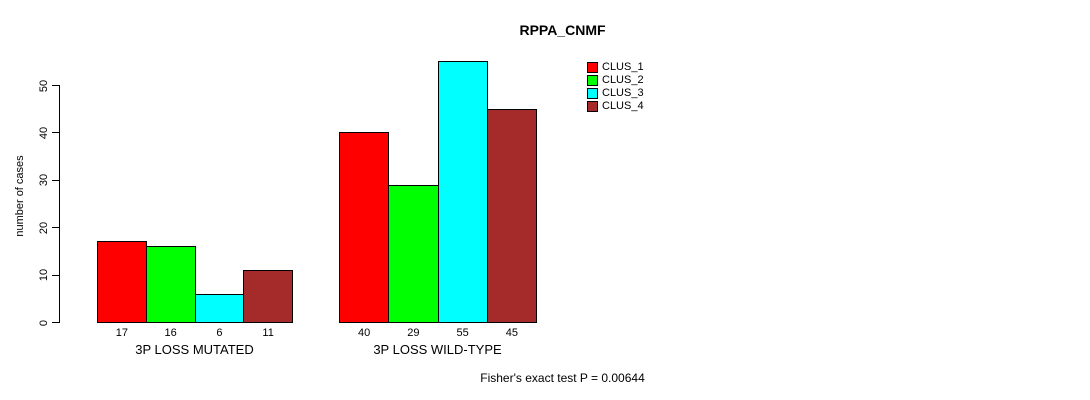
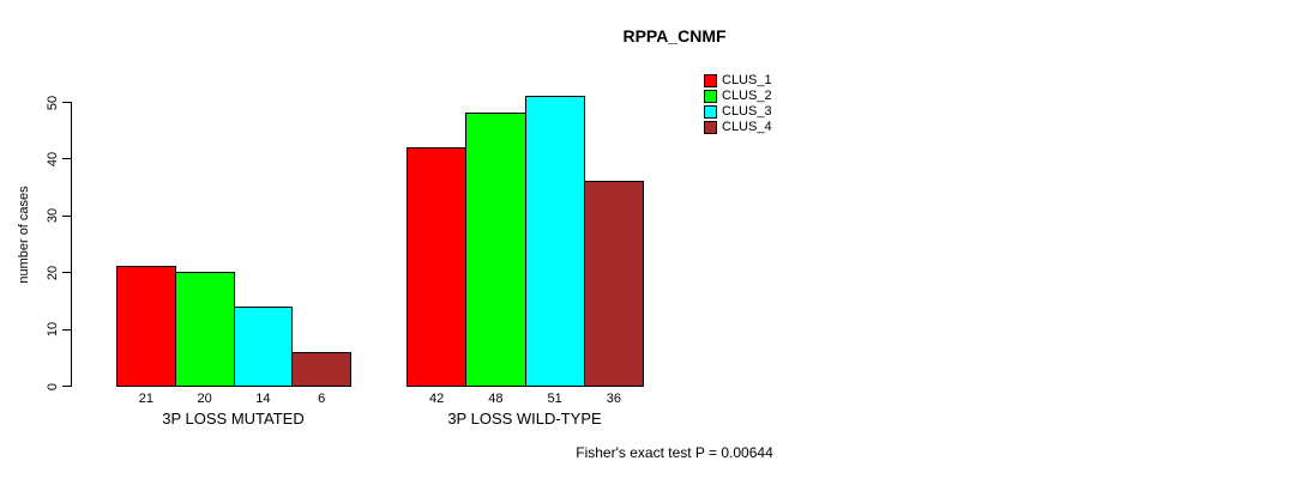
CLUS_1/3P LOSS MUTATED: 17 -> 21
CLUS_2/3P LOSS MUTATED: 16 -> 20
CLUS_3/3P LOSS MUTATED: 6 -> 14
CLUS_4/3P LOSS MUTATED: 11 -> 6
CLUS_1/3P LOSS WILD-TYPE: 40 -> 42
CLUS_2/3P LOSS WILD-TYPE: 29 -> 48
CLUS_3/3P LOSS WILD-TYPE: 55 -> 51
CLUS_4/3P LOSS WILD-TYPE: 45 -> 36
